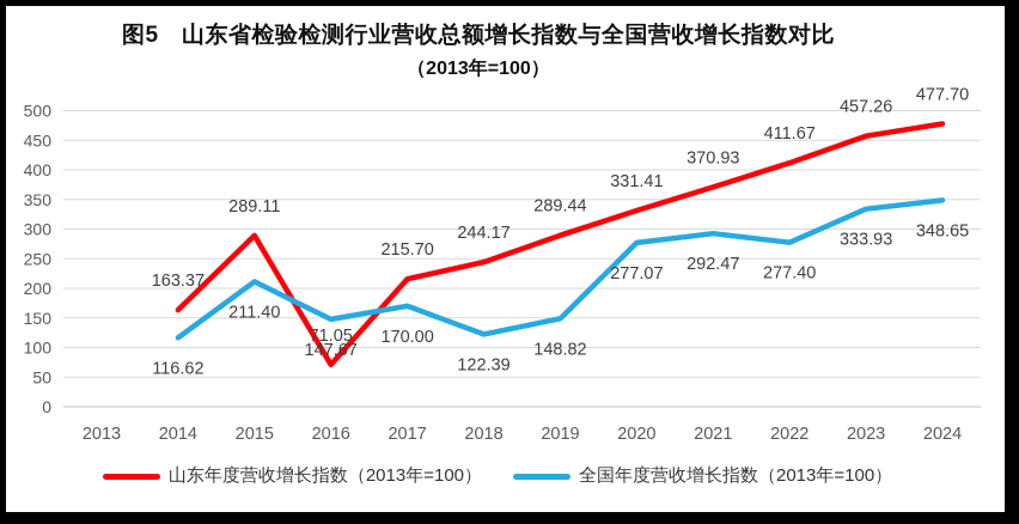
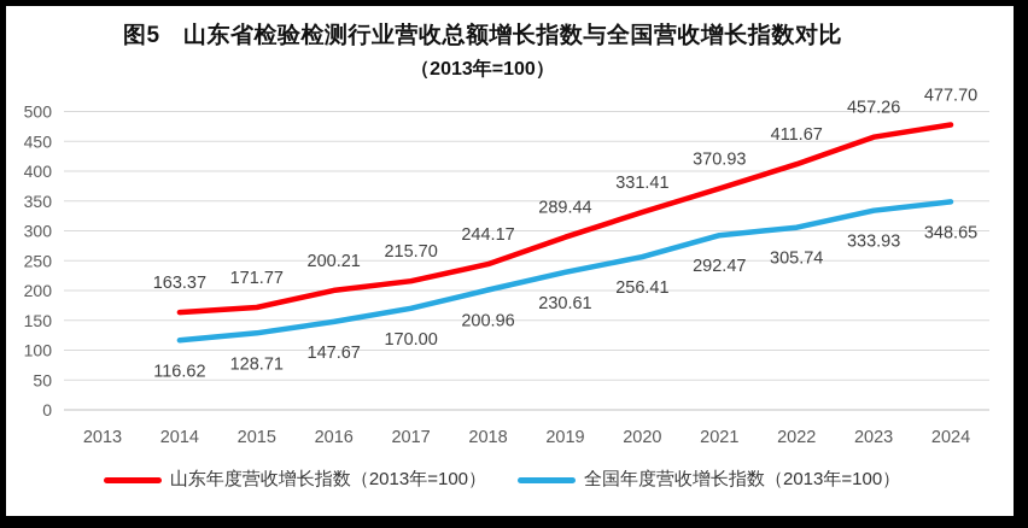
山东年度营收增长指数（2013年=100）/2015: 289.11 -> 171.77
全国年度营收增长指数（2013年=100）/2015: 211.40 -> 128.71
山东年度营收增长指数（2013年=100）/2016: 71.05 -> 200.21
全国年度营收增长指数（2013年=100）/2018: 122.39 -> 200.96
全国年度营收增长指数（2013年=100）/2019: 148.82 -> 230.61
全国年度营收增长指数（2013年=100）/2020: 277.07 -> 256.41
全国年度营收增长指数（2013年=100）/2022: 277.40 -> 305.74
